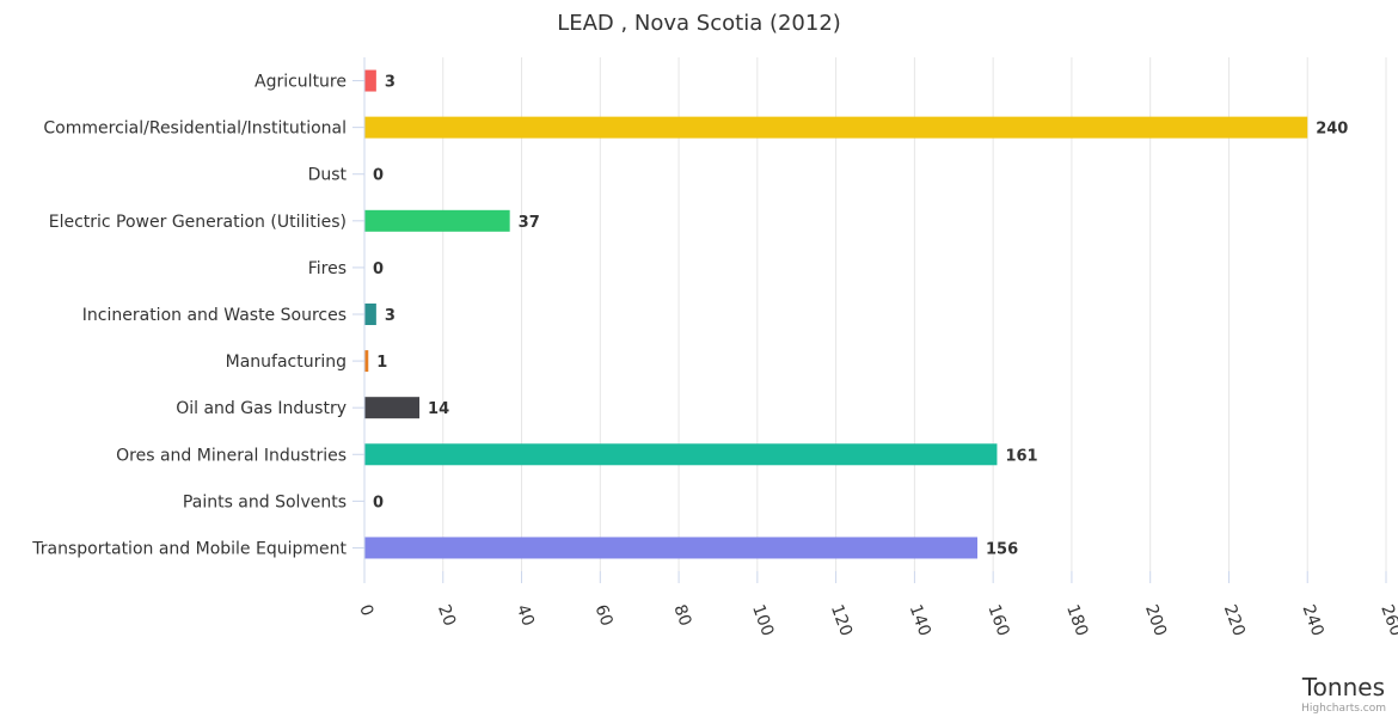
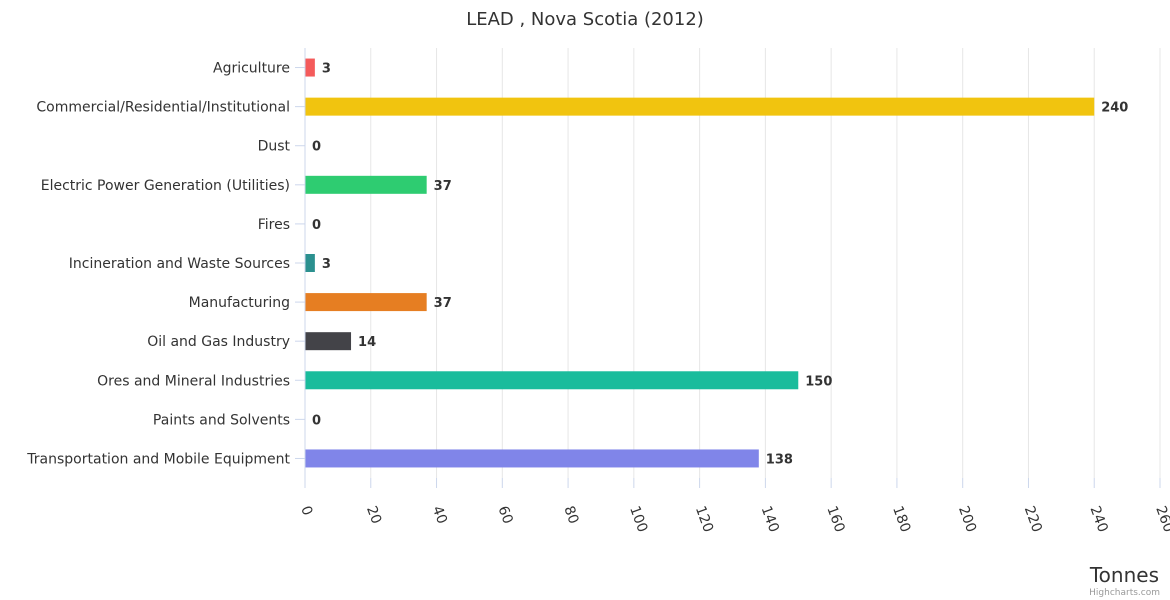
Manufacturing: 1 -> 37
Ores and Mineral Industries: 161 -> 150
Transportation and Mobile Equipment: 156 -> 138
